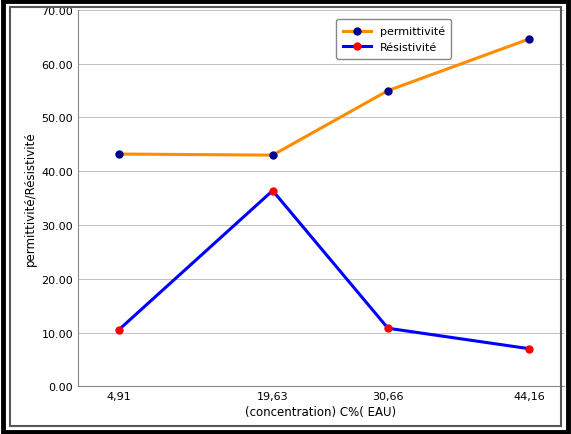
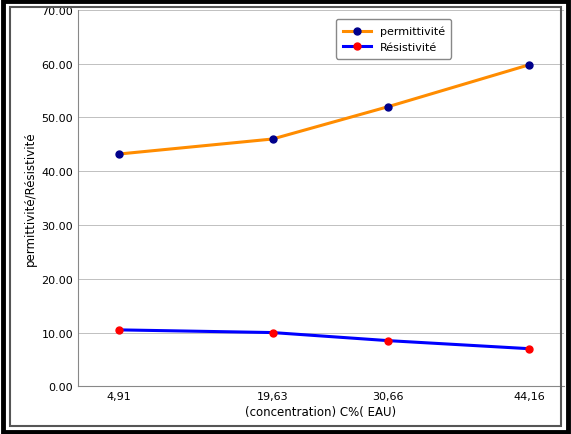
permittivité/19,63: 43.0 -> 46.0
Résistivité/19,63: 36.4 -> 10.0
permittivité/30,66: 55.0 -> 52.0
Résistivité/30,66: 10.8 -> 8.5
permittivité/44,16: 64.6 -> 59.8
